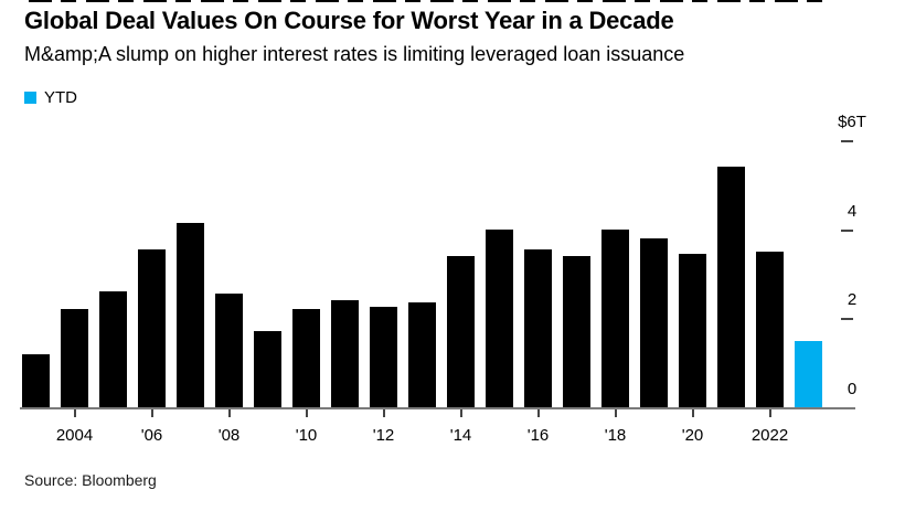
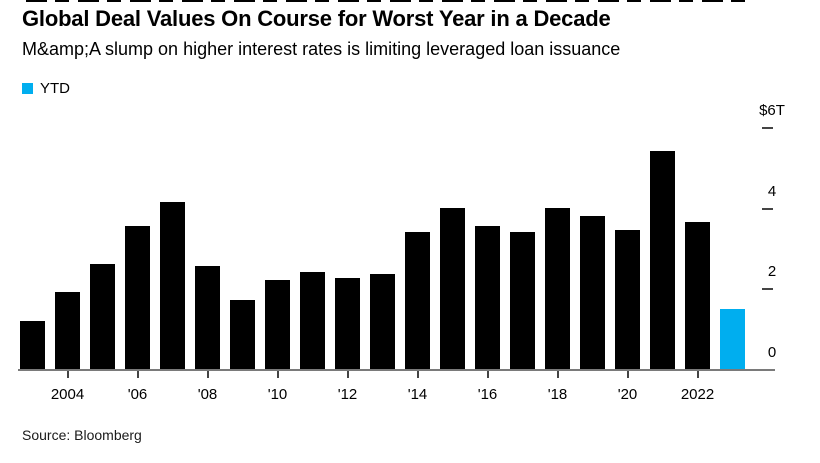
2004: 2.2 -> 1.9
2022: 3.5 -> 3.6
